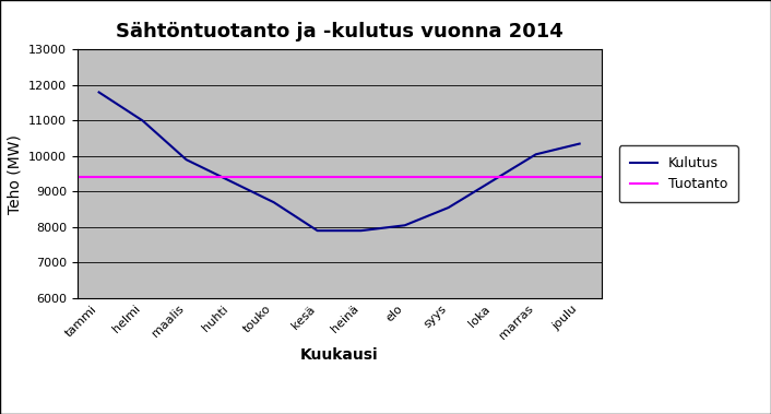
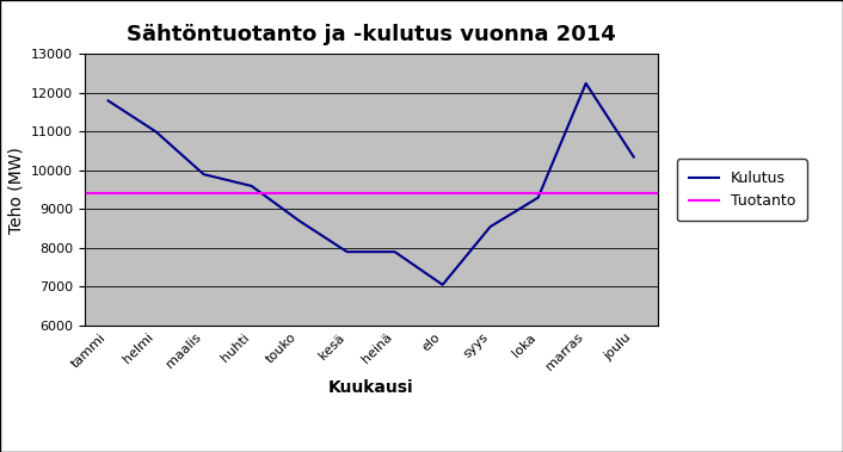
huhti: 9300 -> 9600
elo: 8050 -> 7050
marras: 10050 -> 12250
